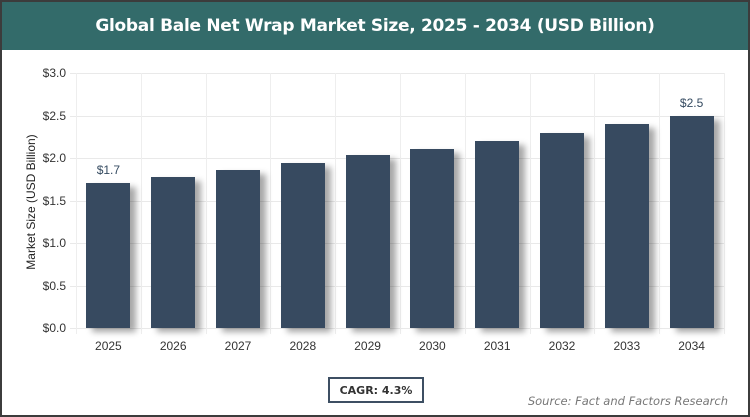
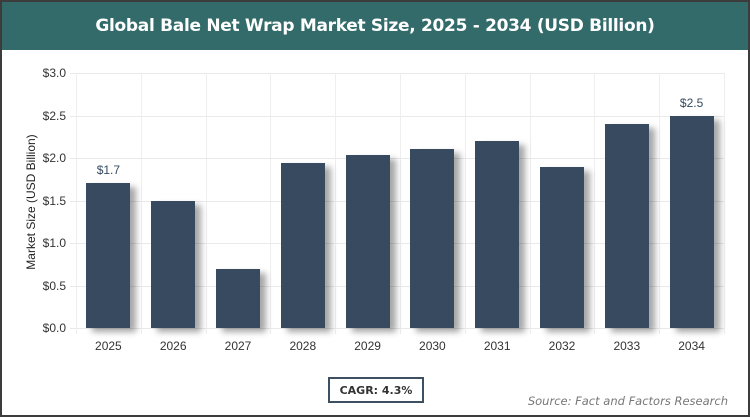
2026: $1.8 -> $1.5
2027: $1.9 -> $0.7
2032: $2.3 -> $1.9
